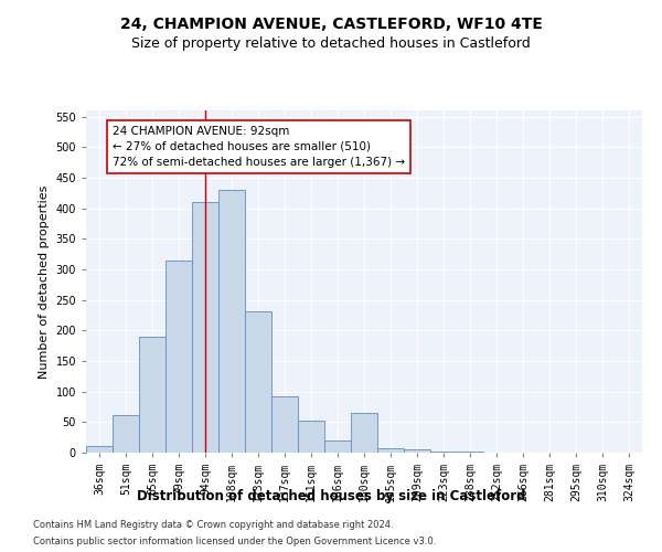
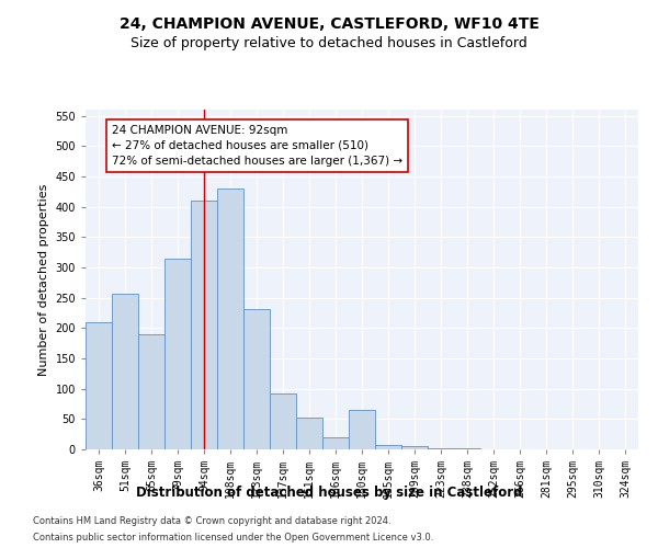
36sqm: 10 -> 210
51sqm: 62 -> 256
